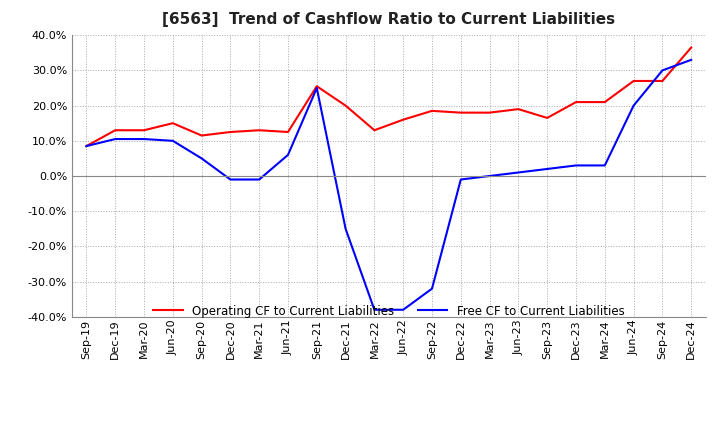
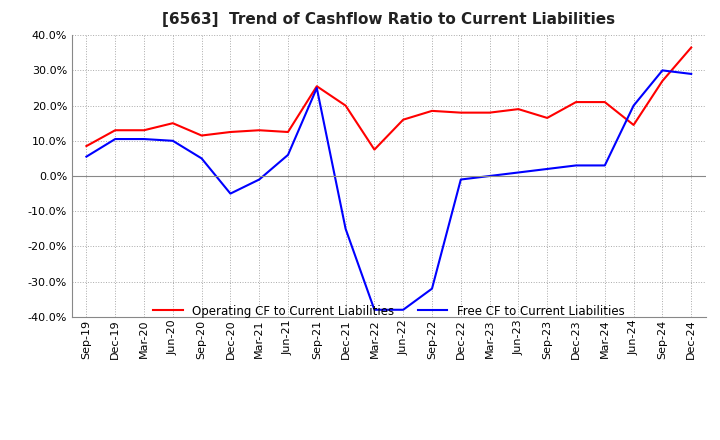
Free CF to Current Liabilities/Sep-19: 8.5% -> 5.5%
Free CF to Current Liabilities/Dec-20: -1.0% -> -5.0%
Operating CF to Current Liabilities/Mar-22: 13.0% -> 7.5%
Operating CF to Current Liabilities/Jun-24: 27.0% -> 14.5%
Free CF to Current Liabilities/Dec-24: 33.0% -> 29.0%
